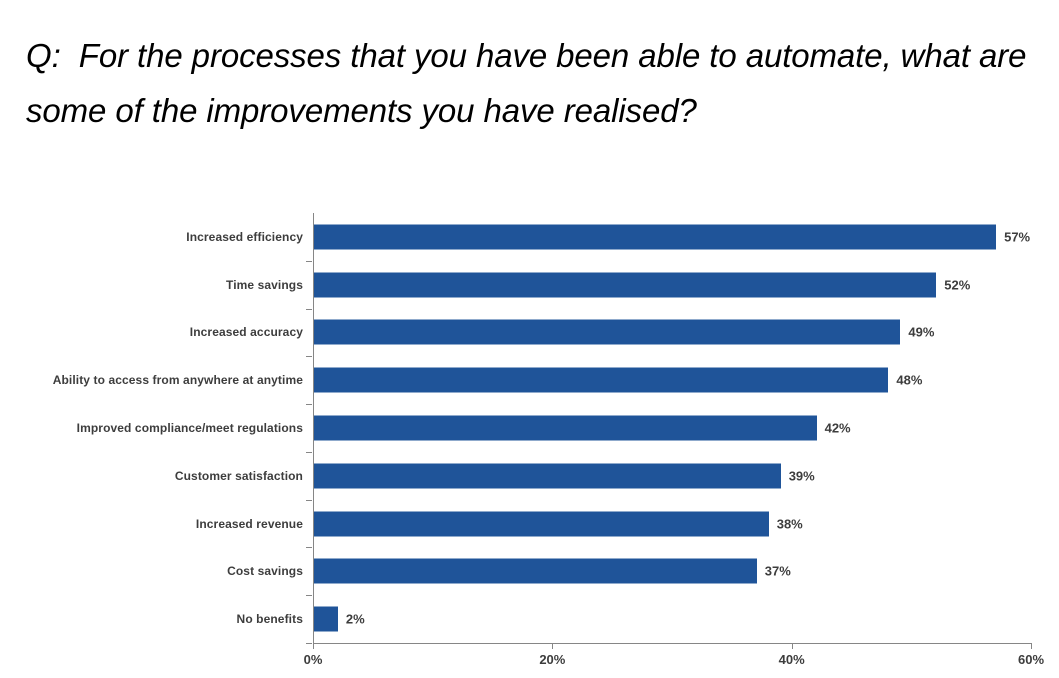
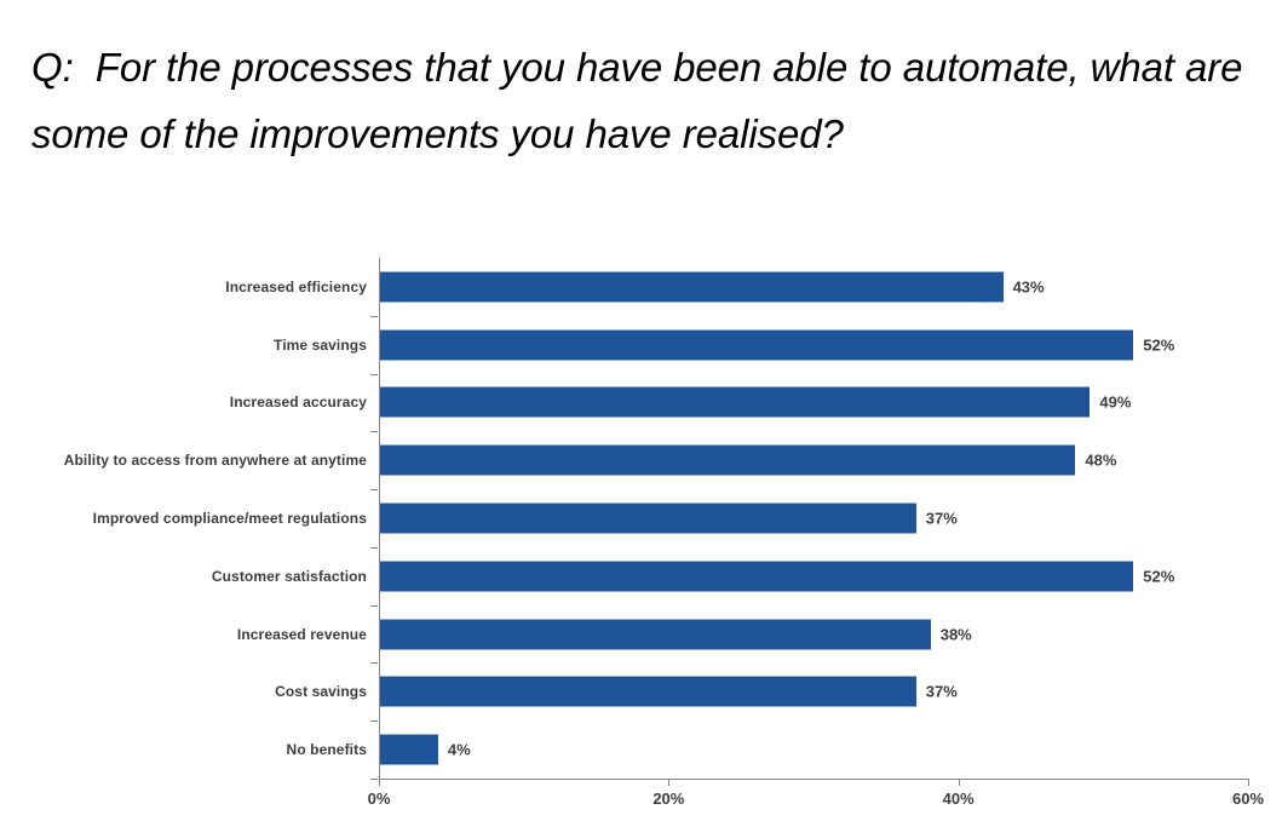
Increased efficiency: 57% -> 43%
Improved compliance/meet regulations: 42% -> 37%
Customer satisfaction: 39% -> 52%
No benefits: 2% -> 4%
